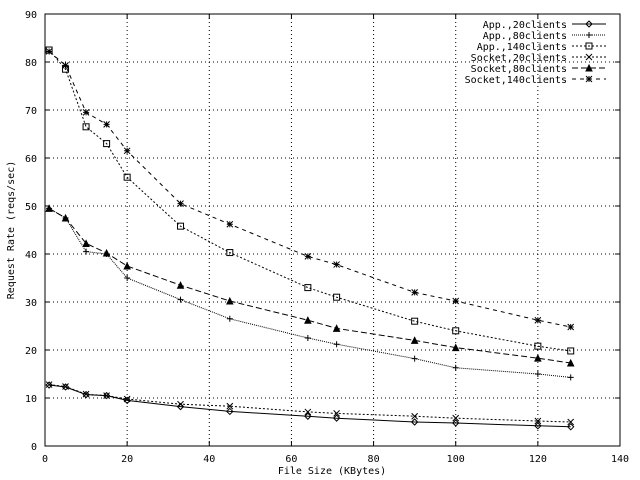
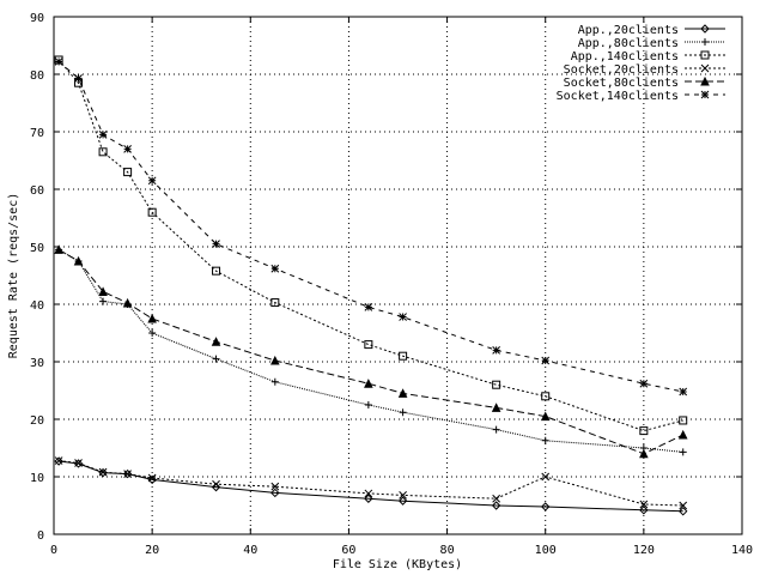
Socket,20clients/100: 6 -> 10
App.,140clients/120: 21 -> 18
Socket,80clients/120: 18 -> 14
